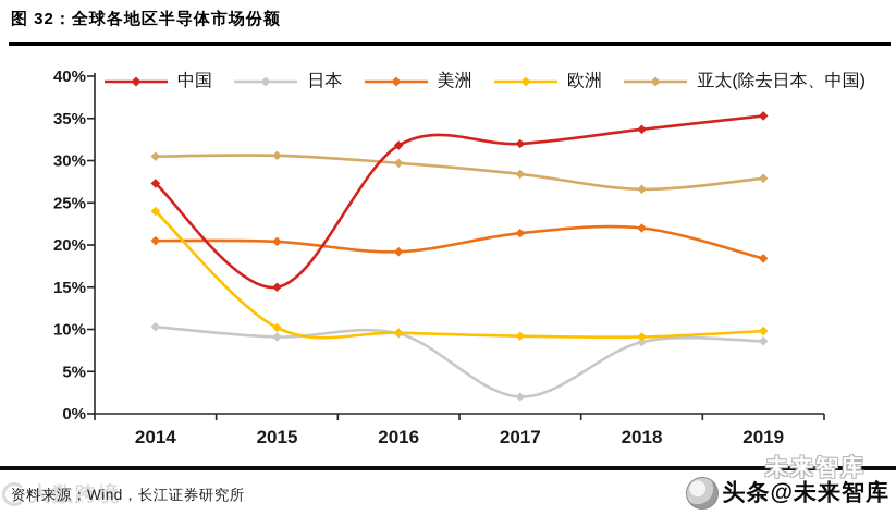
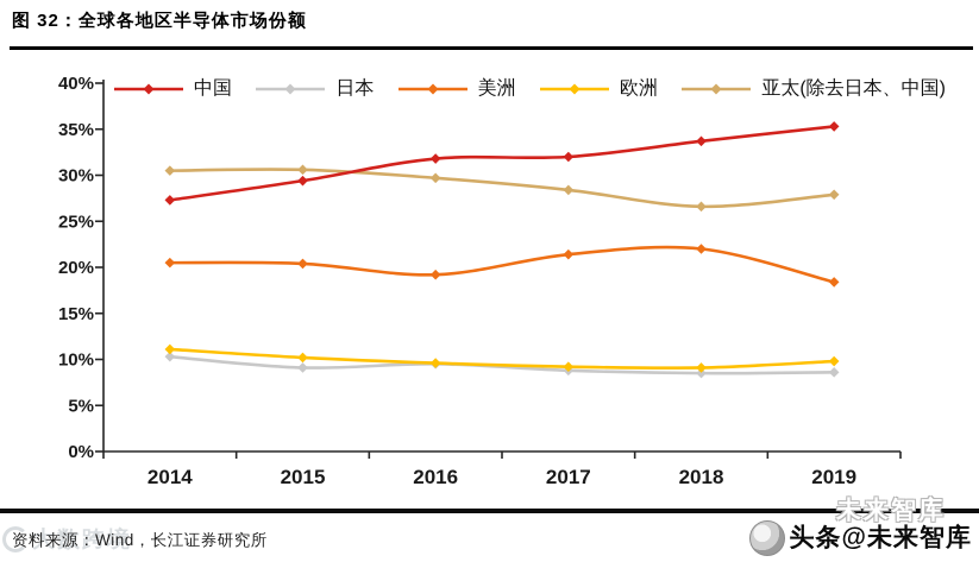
欧洲/2014: 24% -> 11%
中国/2015: 15% -> 29%
日本/2017: 2% -> 9%
